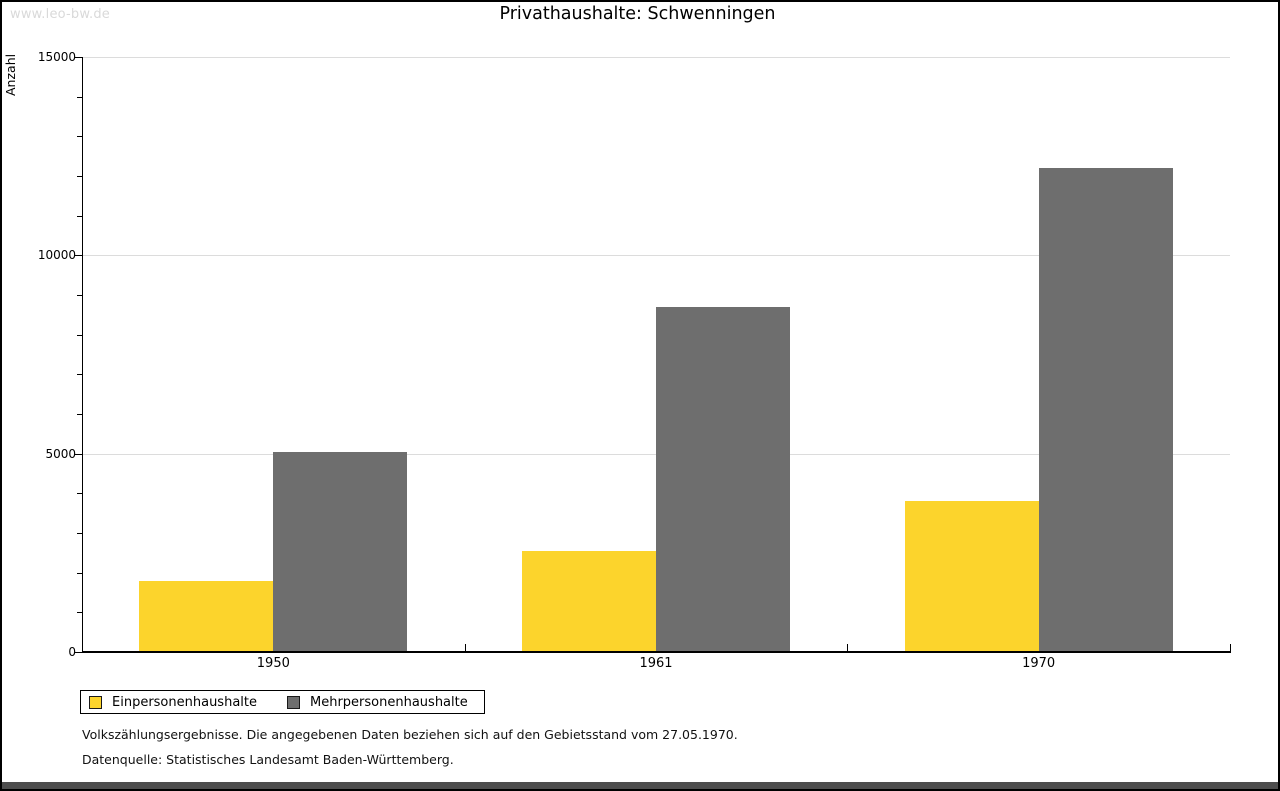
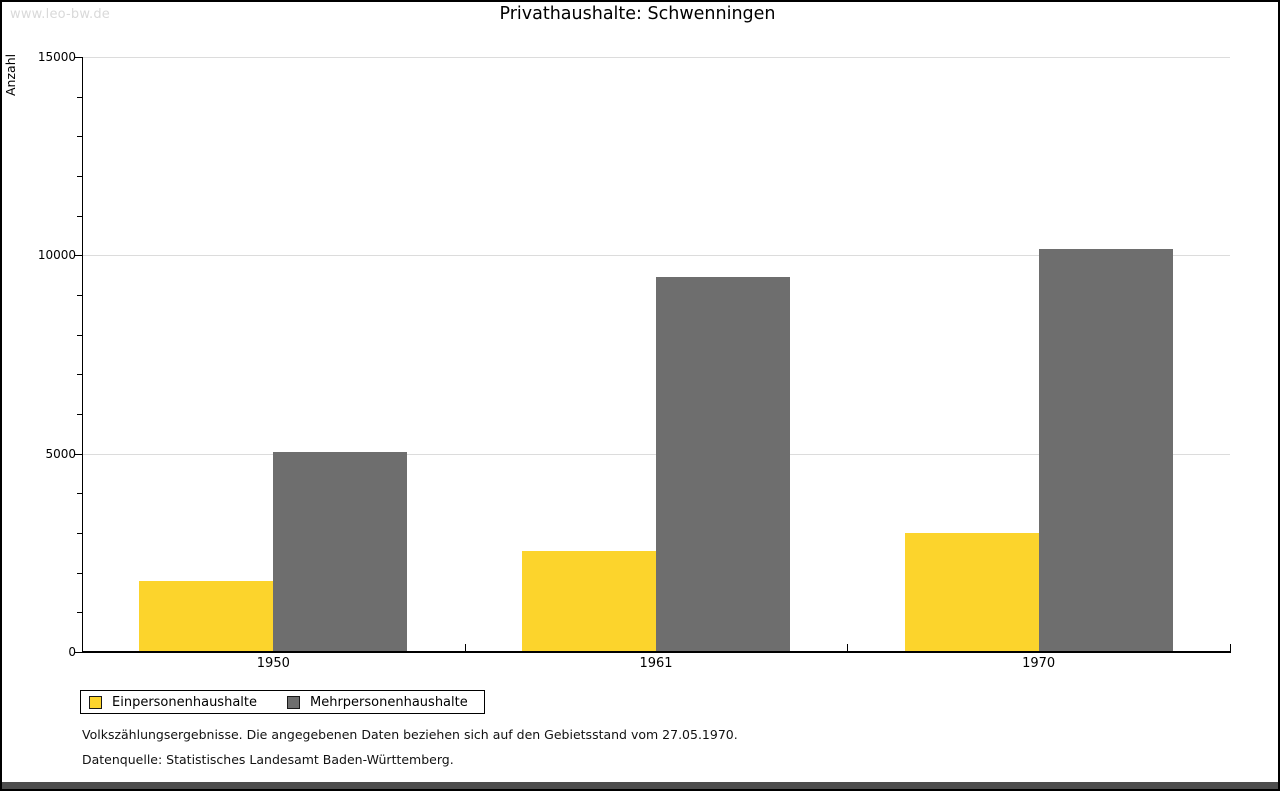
Mehrpersonenhaushalte/1961: 8700 -> 9400
Einpersonenhaushalte/1970: 3800 -> 3000
Mehrpersonenhaushalte/1970: 12200 -> 10200
